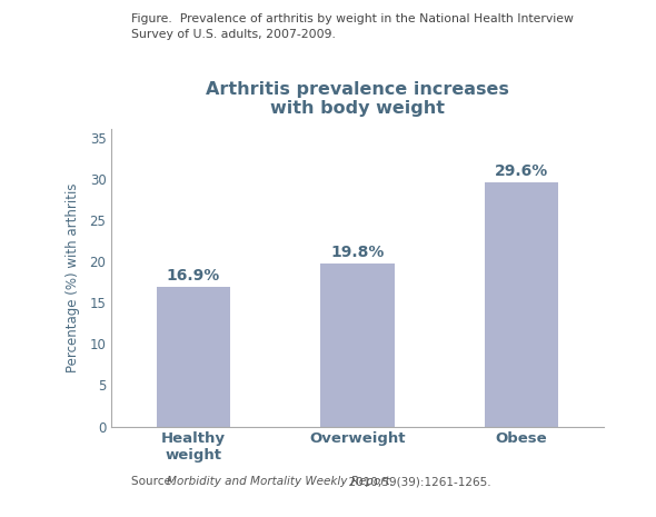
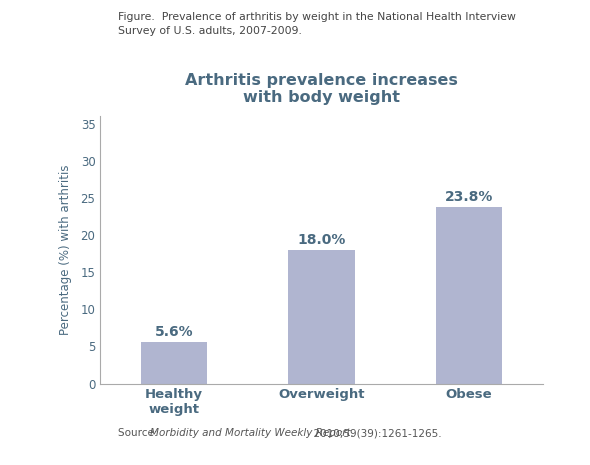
Healthy weight: 16.9% -> 5.6%
Overweight: 19.8% -> 18.0%
Obese: 29.6% -> 23.8%
